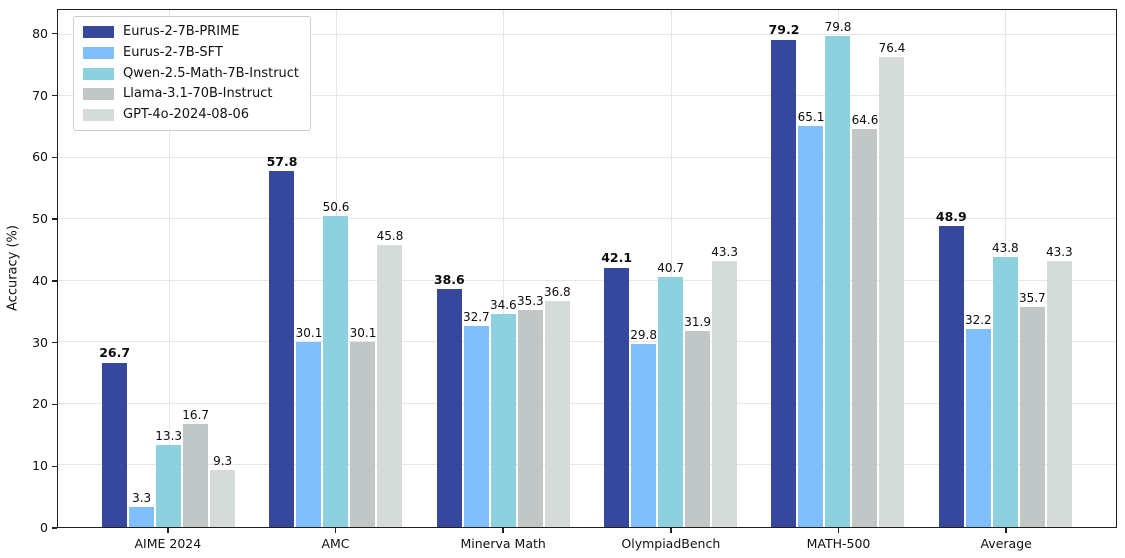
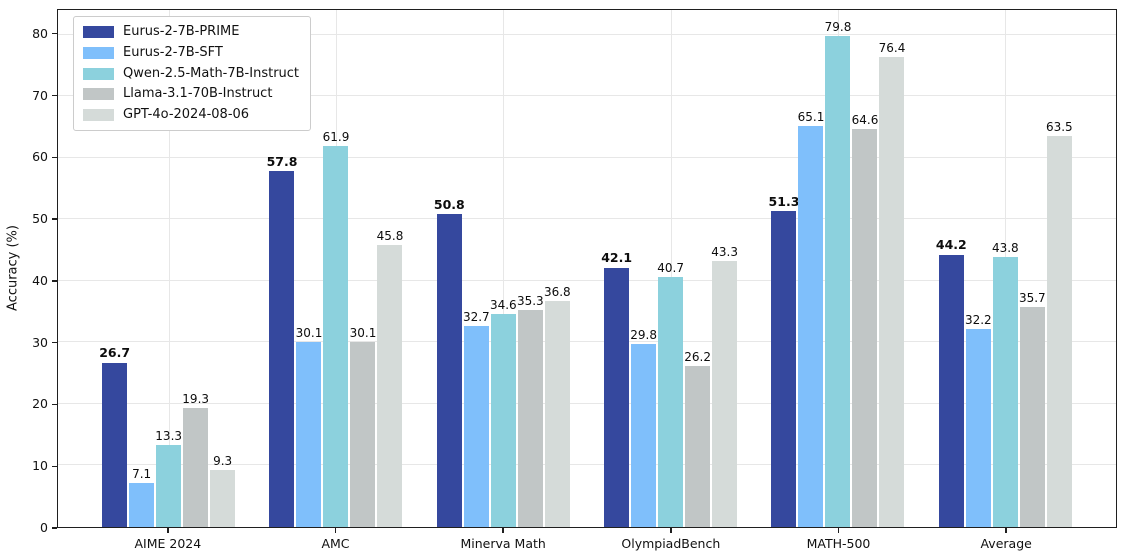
Eurus-2-7B-SFT/AIME 2024: 3.3 -> 7.1
Llama-3.1-70B-Instruct/AIME 2024: 16.7 -> 19.3
Qwen-2.5-Math-7B-Instruct/AMC: 50.6 -> 61.9
Eurus-2-7B-PRIME/Minerva Math: 38.6 -> 50.8
Llama-3.1-70B-Instruct/OlympiadBench: 31.9 -> 26.2
Eurus-2-7B-PRIME/MATH-500: 79.2 -> 51.3
Eurus-2-7B-PRIME/Average: 48.9 -> 44.2
GPT-4o-2024-08-06/Average: 43.3 -> 63.5
